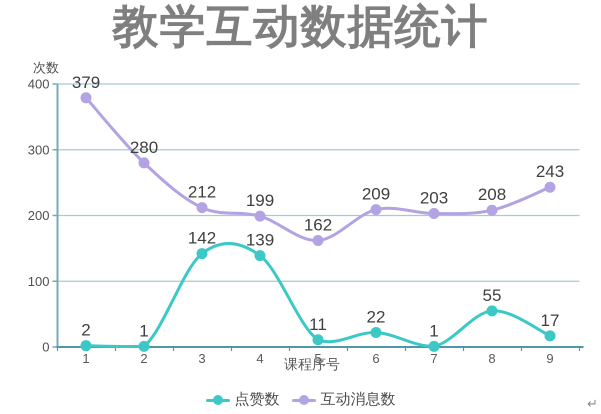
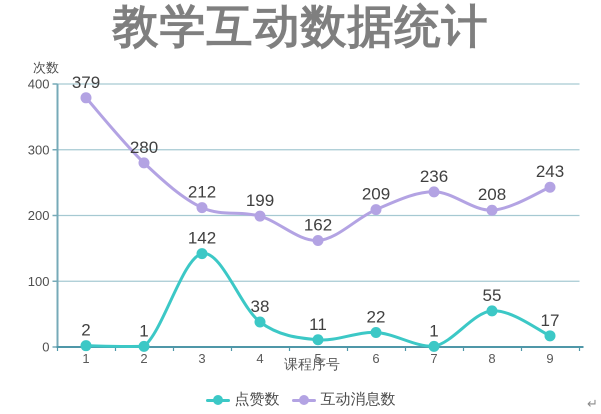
点赞数/4: 139 -> 38
互动消息数/7: 203 -> 236
